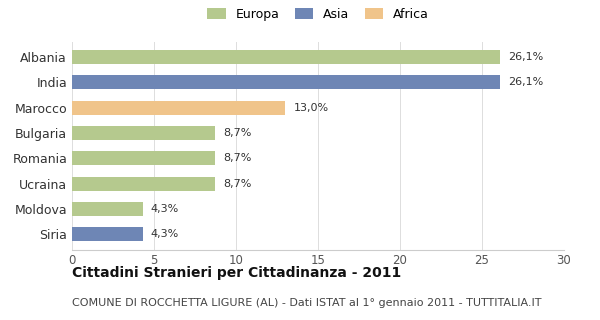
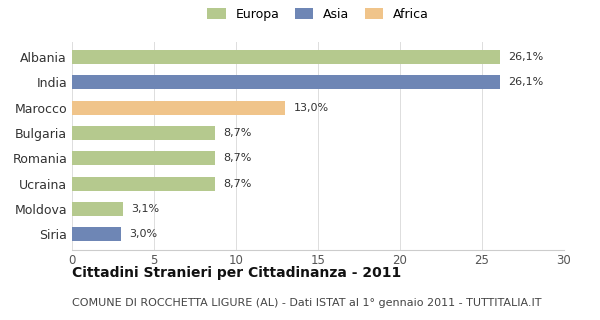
Moldova: 4,3% -> 3,1%
Siria: 4,3% -> 3,0%
